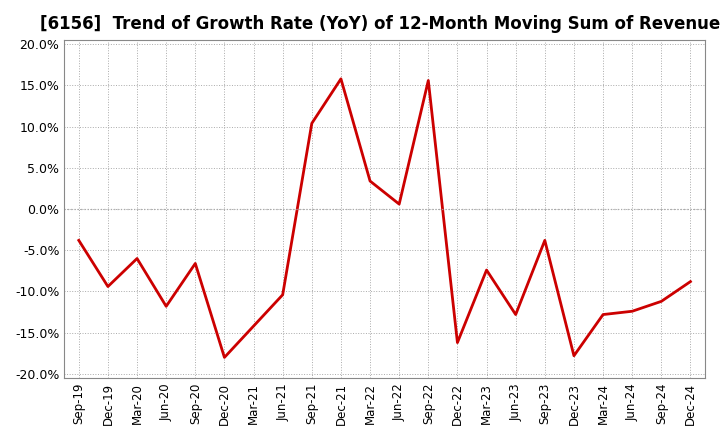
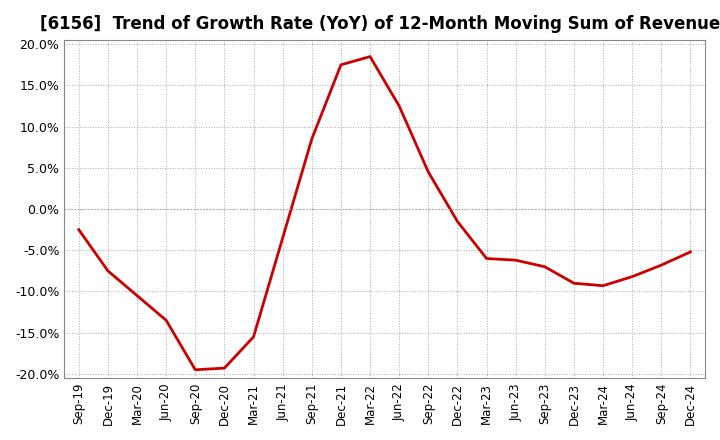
Sep-19: -3.8% -> -2.5%
Dec-19: -9.4% -> -7.5%
Mar-20: -6.0% -> -10.5%
Jun-20: -11.8% -> -13.5%
Sep-20: -6.6% -> -19.5%
Dec-20: -18.0% -> -19.3%
Mar-21: -14.2% -> -15.5%
Jun-21: -10.4% -> -3.5%
Sep-21: 10.4% -> 8.5%
Dec-21: 15.8% -> 17.5%
Mar-22: 3.4% -> 18.5%
Jun-22: 0.6% -> 12.5%
Sep-22: 15.6% -> 4.5%
Dec-22: -16.2% -> -1.5%
Mar-23: -7.4% -> -6.0%
Jun-23: -12.8% -> -6.2%
Sep-23: -3.8% -> -7.0%
Dec-23: -17.8% -> -9.0%
Mar-24: -12.8% -> -9.3%
Jun-24: -12.4% -> -8.2%
Sep-24: -11.2% -> -6.8%
Dec-24: -8.8% -> -5.2%
